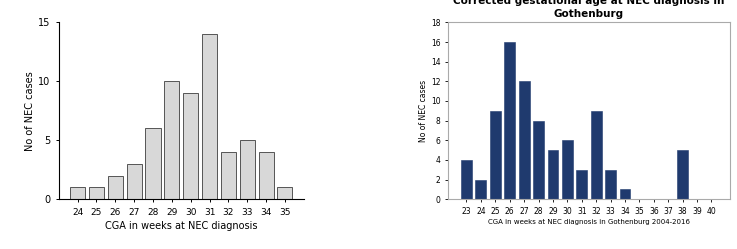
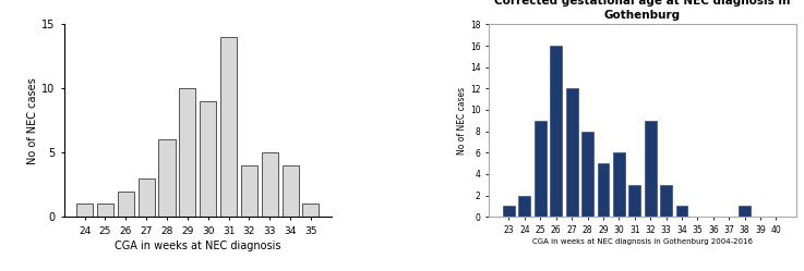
23: 4 -> 1
38: 5 -> 1
